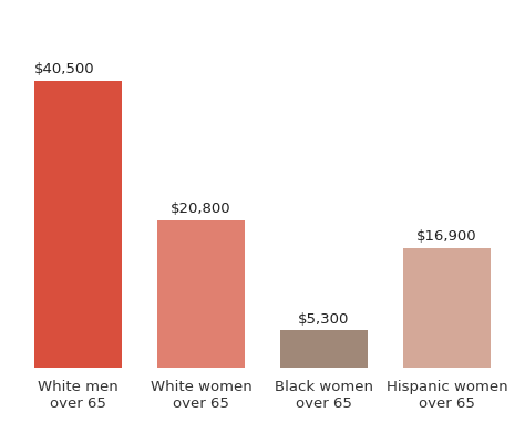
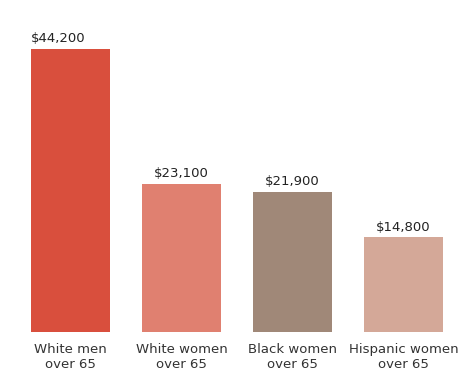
White men over 65: $40,500 -> $44,200
White women over 65: $20,800 -> $23,100
Black women over 65: $5,300 -> $21,900
Hispanic women over 65: $16,900 -> $14,800
